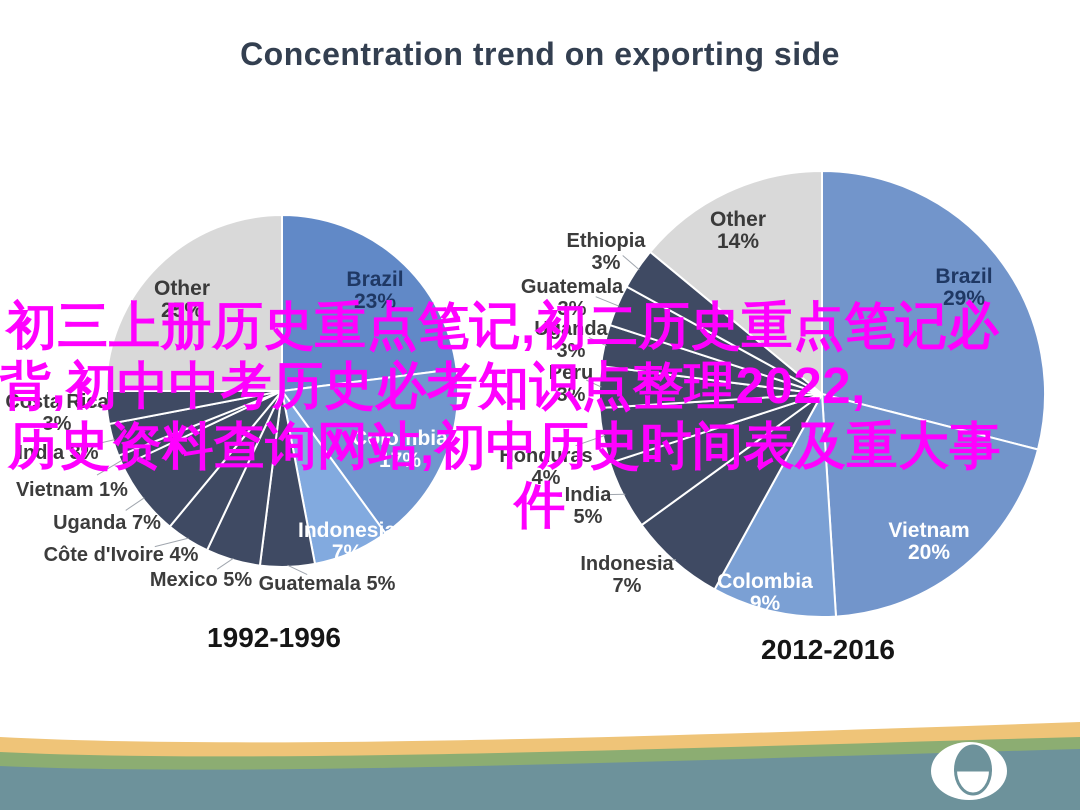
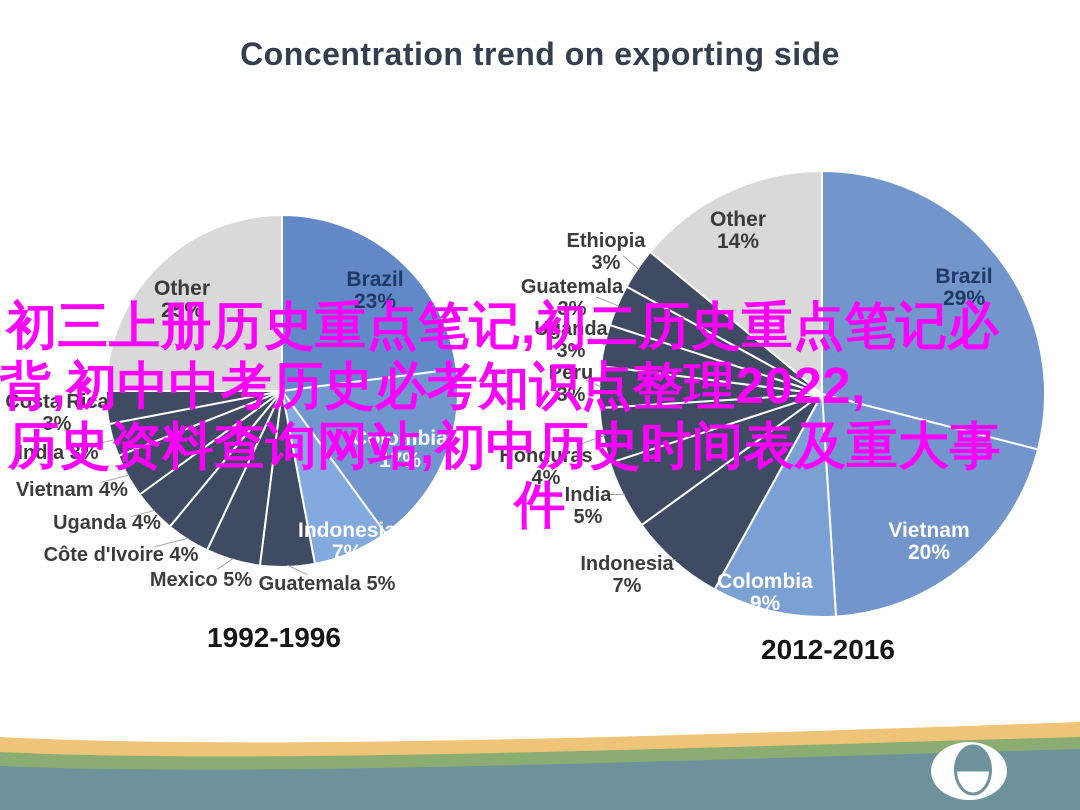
1992-1996/Uganda: 7% -> 4%
1992-1996/Vietnam: 1% -> 4%
